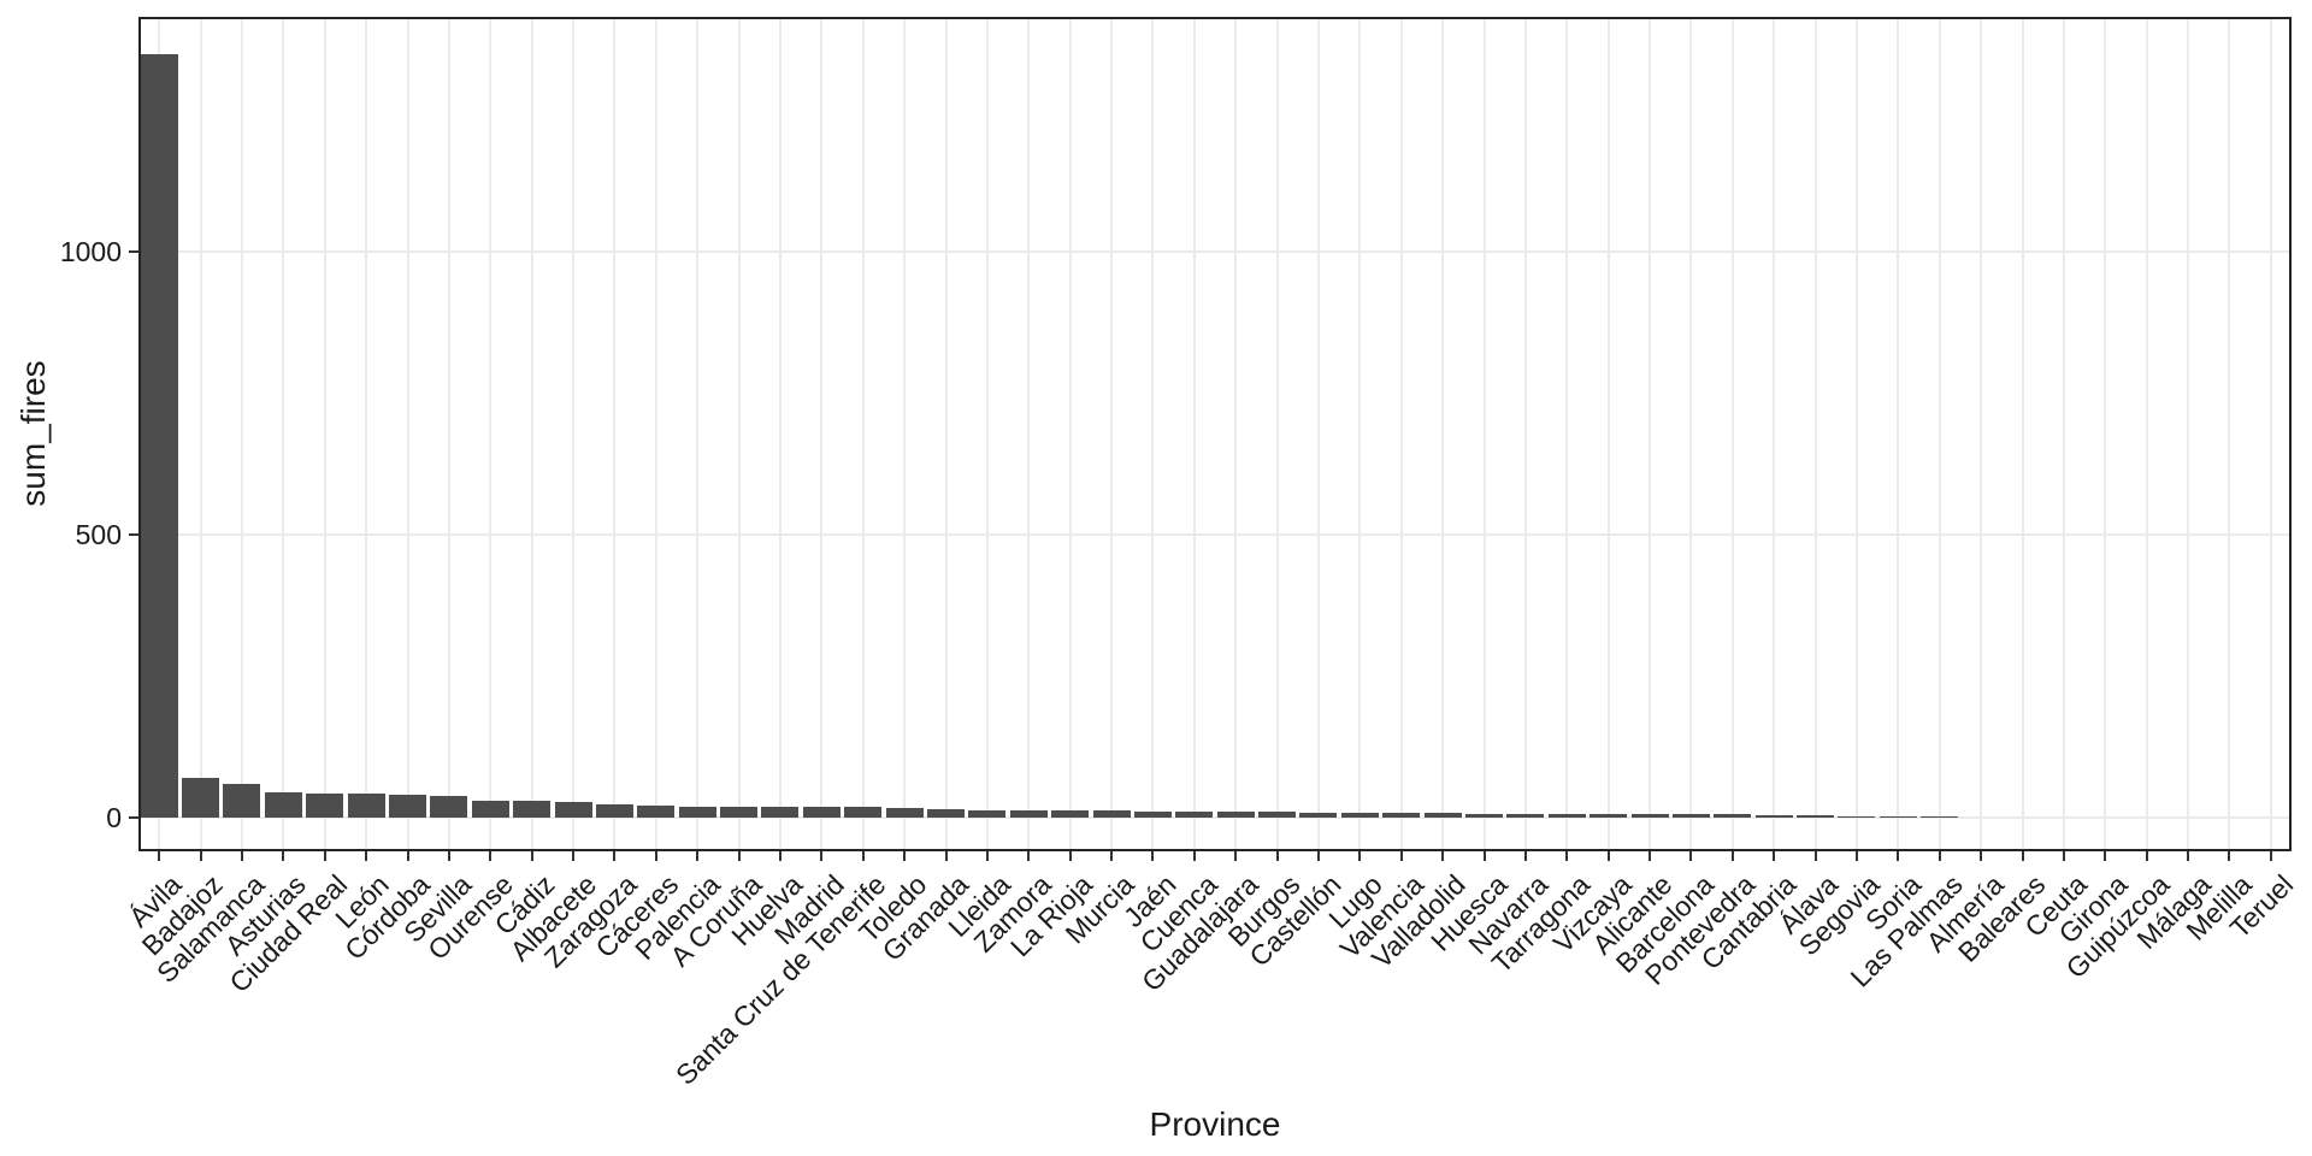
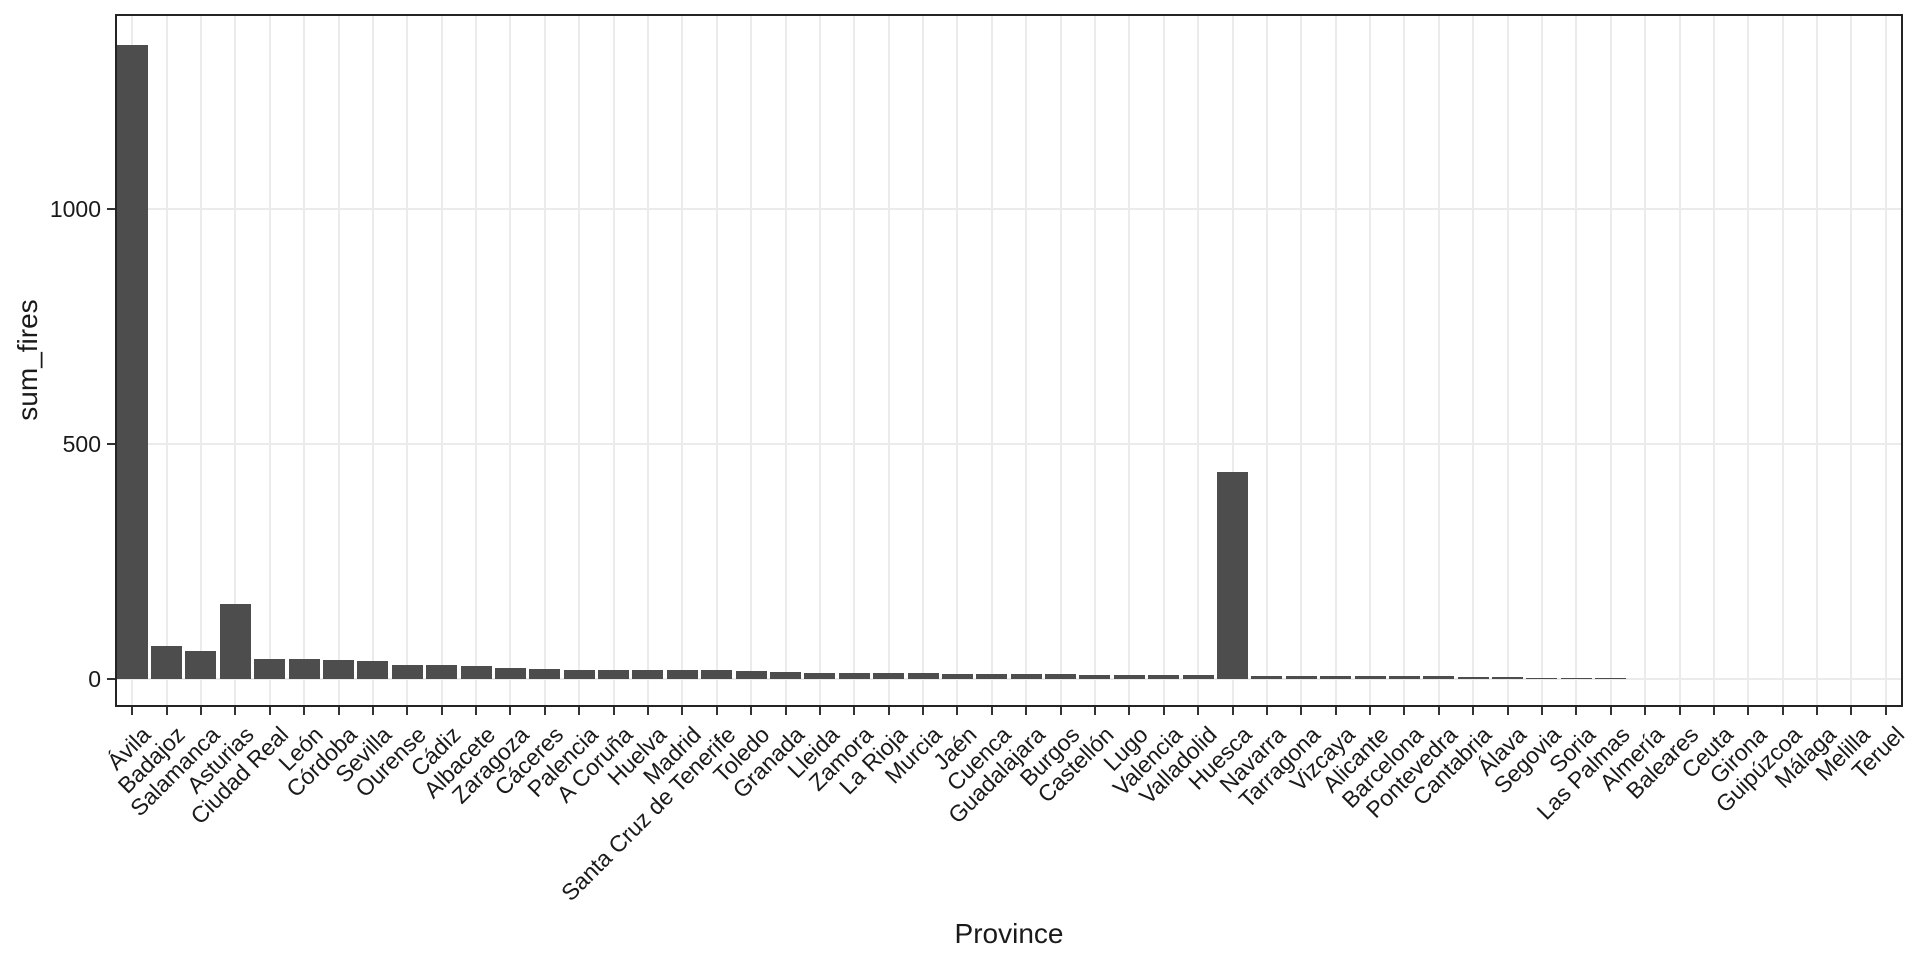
Asturias: 40 -> 160
Huesca: 10 -> 440
